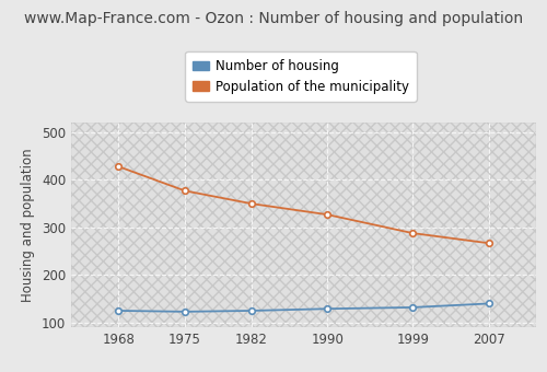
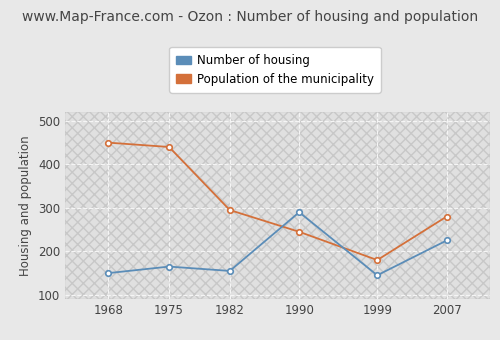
Number of housing/1968: 125 -> 150
Population of the municipality/1968: 428 -> 450
Number of housing/1975: 123 -> 165
Population of the municipality/1975: 377 -> 440
Number of housing/1982: 125 -> 155
Population of the municipality/1982: 350 -> 295
Number of housing/1990: 129 -> 290
Population of the municipality/1990: 327 -> 245
Number of housing/1999: 132 -> 145
Population of the municipality/1999: 288 -> 180
Number of housing/2007: 140 -> 225
Population of the municipality/2007: 267 -> 280
